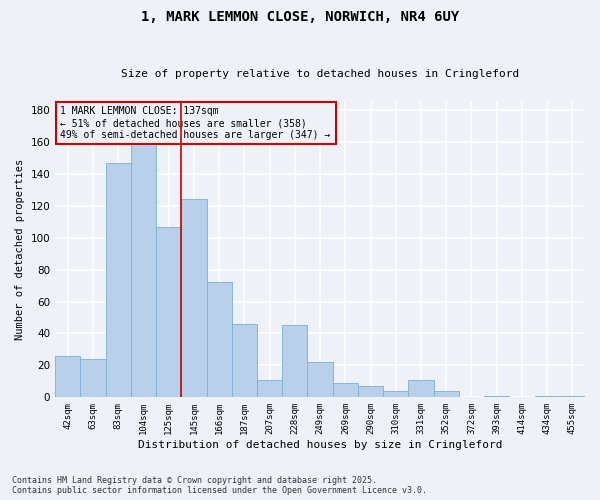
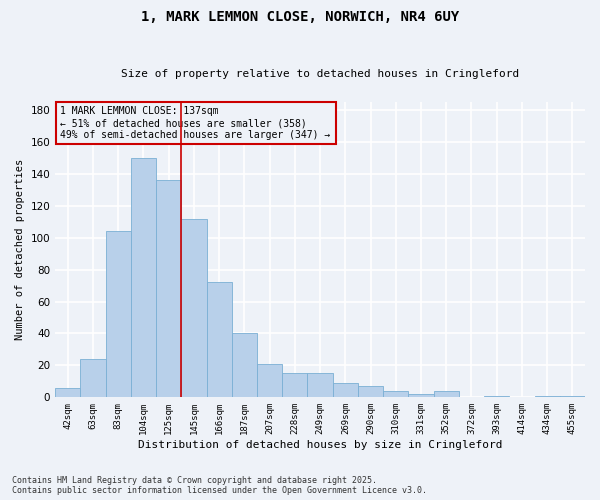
42sqm: 26 -> 6
83sqm: 147 -> 104
104sqm: 160 -> 150
125sqm: 107 -> 136
145sqm: 124 -> 112
187sqm: 46 -> 40
207sqm: 11 -> 21
228sqm: 45 -> 15
249sqm: 22 -> 15
331sqm: 11 -> 2
